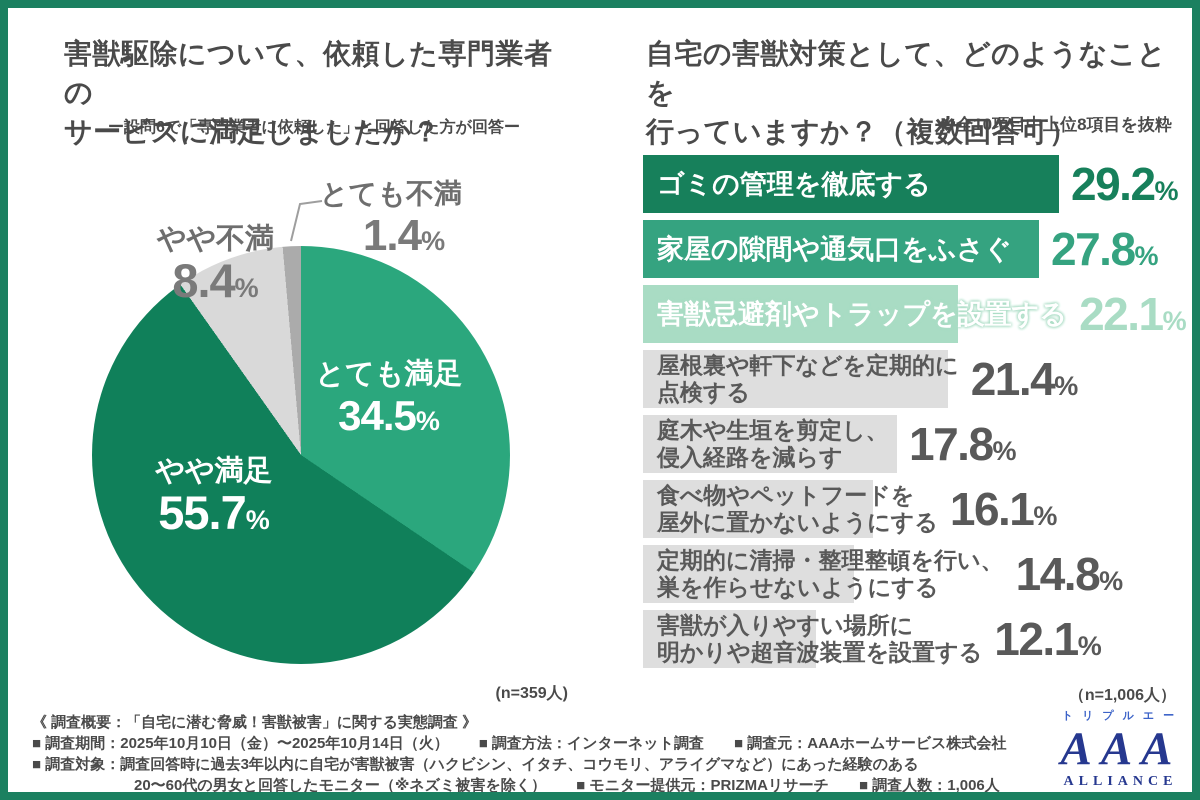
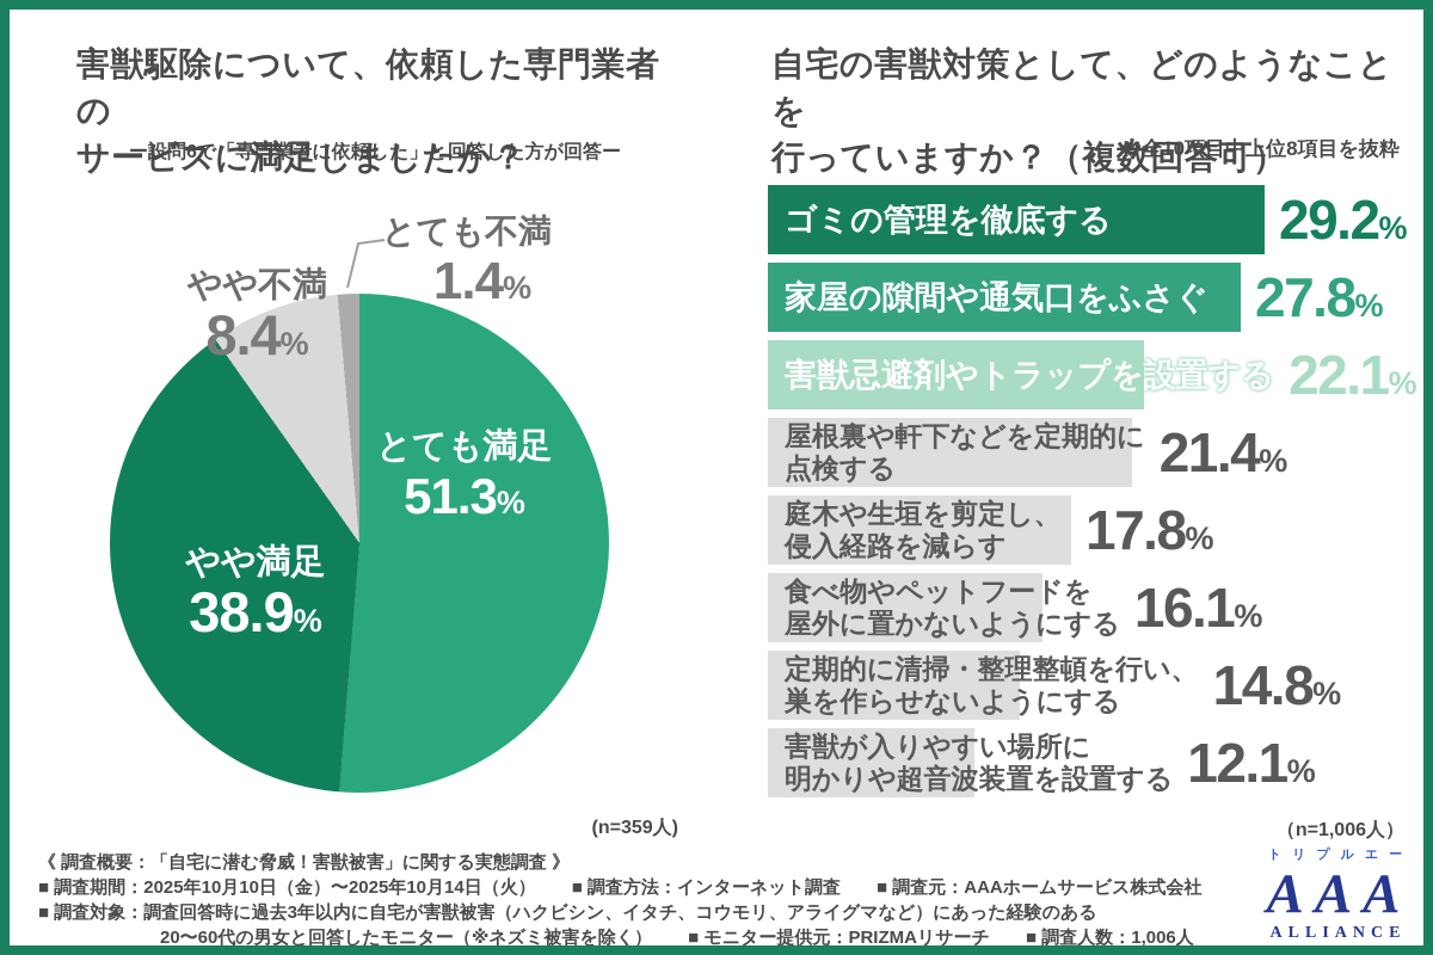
害獣駆除について、依頼した専門業者のサービスに満足しましたか？/とても満足: 34.5 -> 51.3
害獣駆除について、依頼した専門業者のサービスに満足しましたか？/やや満足: 55.7 -> 38.9
